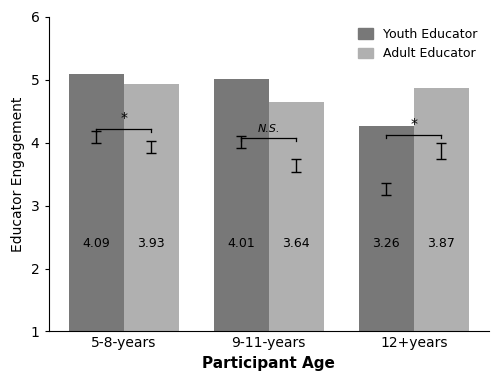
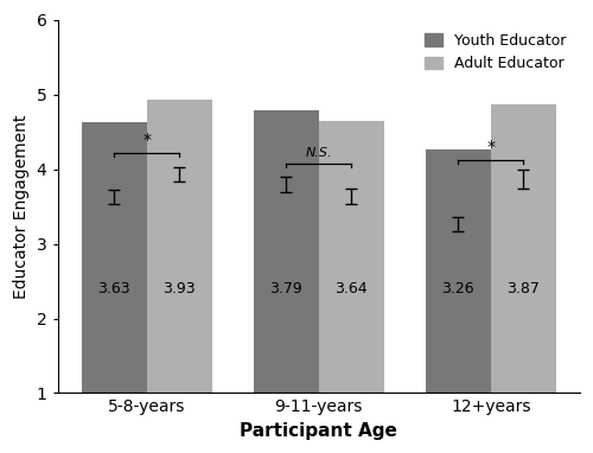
Youth Educator/5-8-years: 4.09 -> 3.63
Youth Educator/9-11-years: 4.01 -> 3.79
